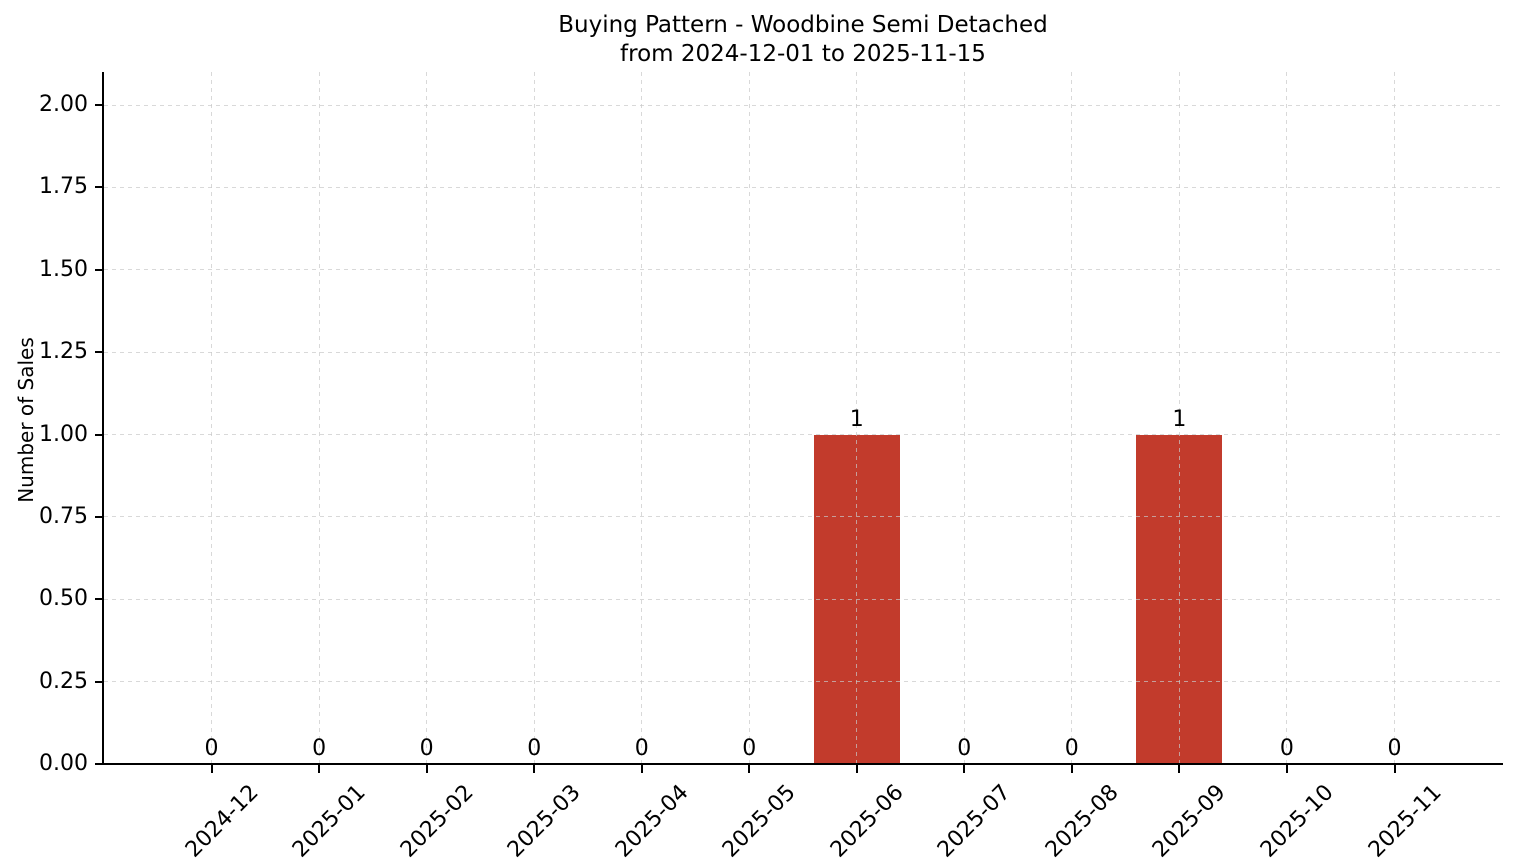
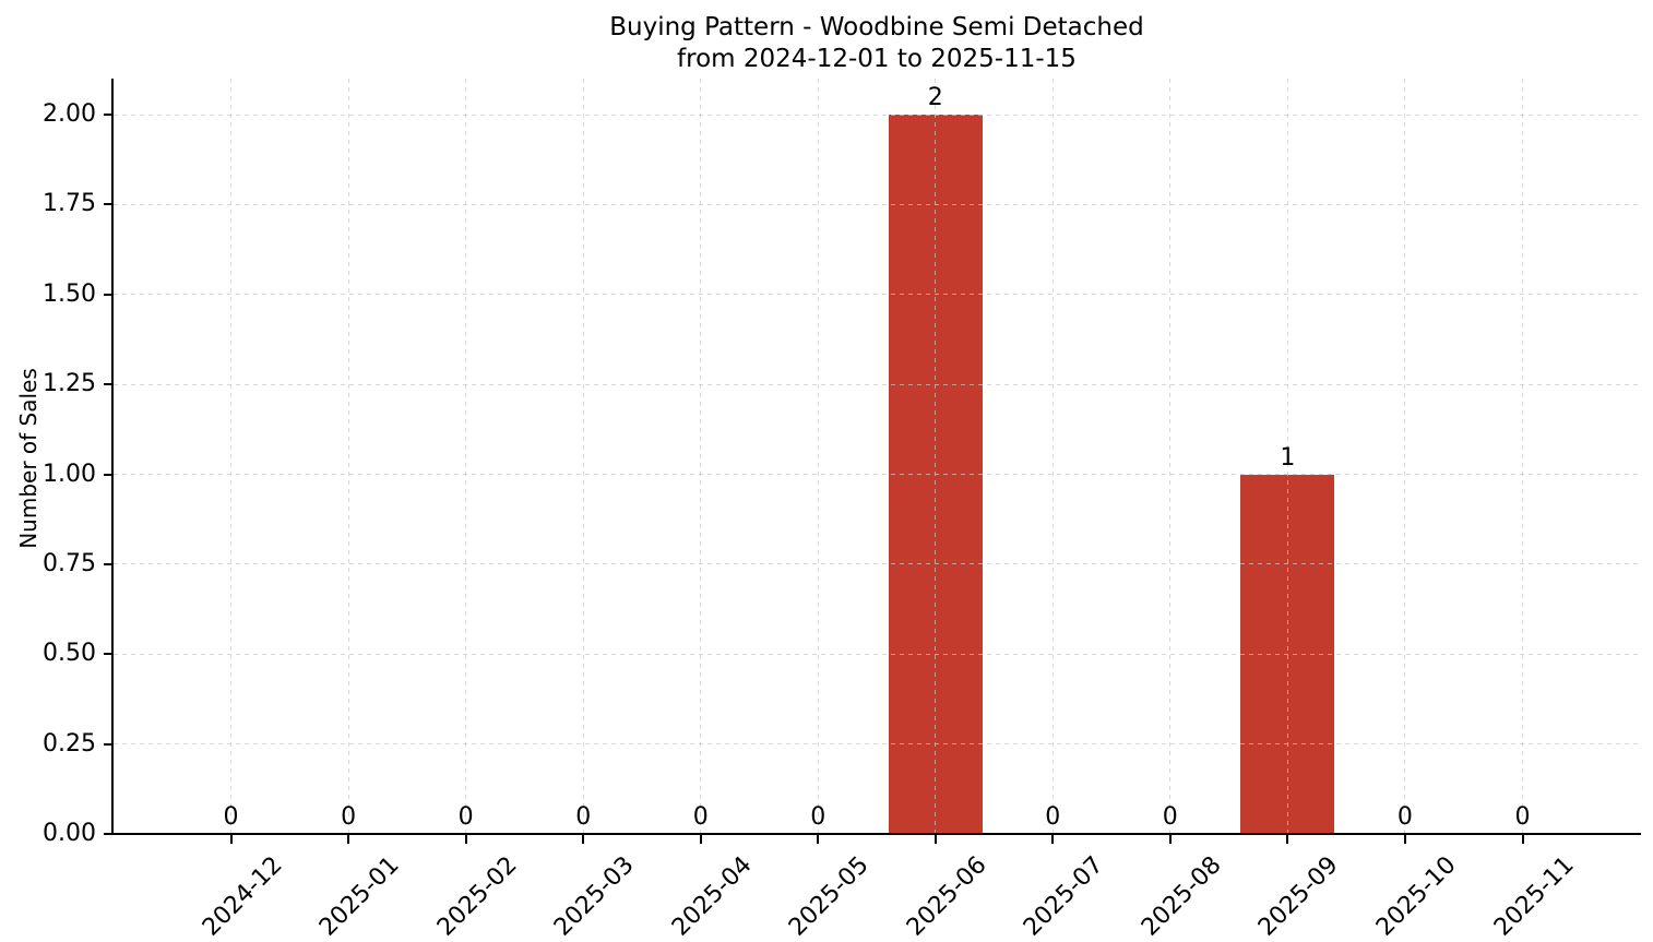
2025-06: 1 -> 2
